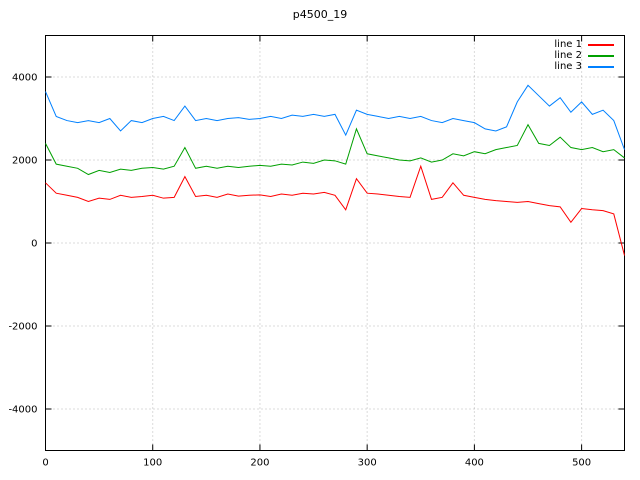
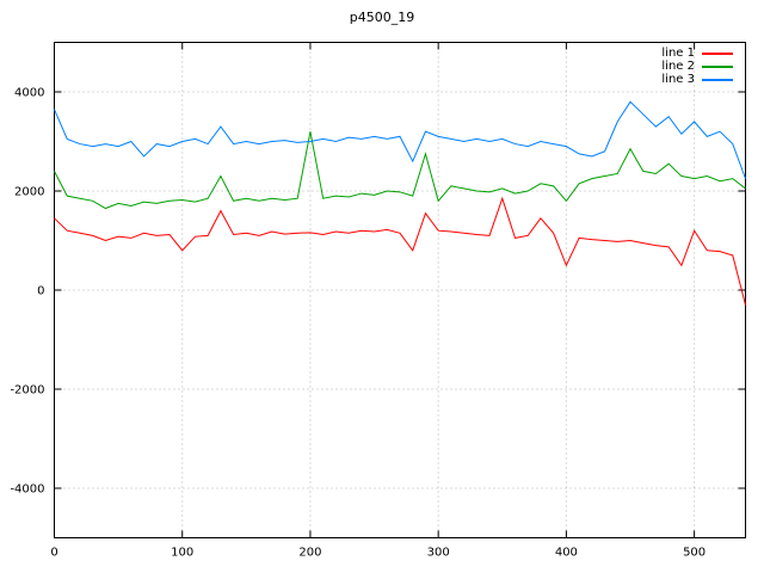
line 1/100: 1200 -> 800
line 2/200: 1900 -> 3200
line 2/300: 2200 -> 1800
line 1/400: 1100 -> 500
line 2/400: 2200 -> 1800
line 1/500: 800 -> 1200
